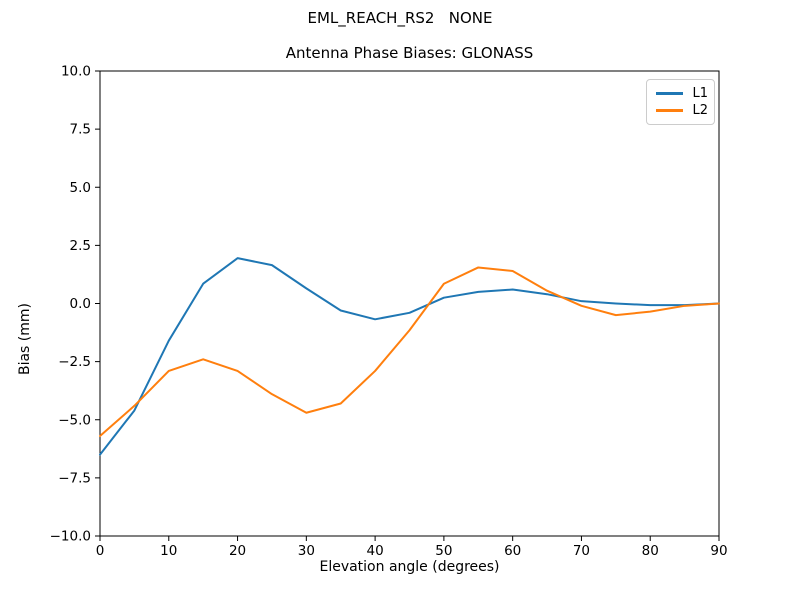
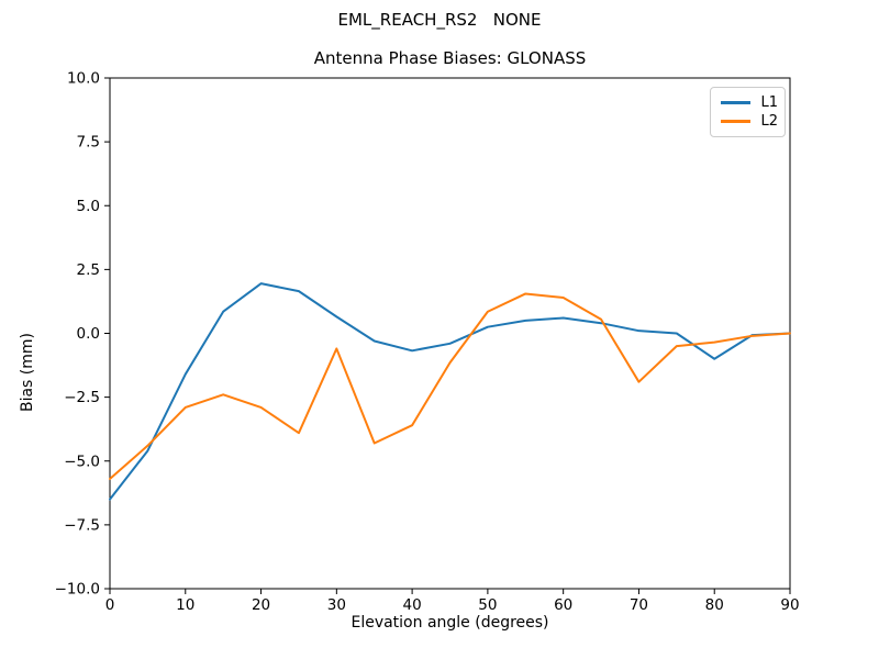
L2/30: -4.7 -> -0.6
L2/40: -2.9 -> -3.6
L2/70: -0.1 -> -1.9
L1/80: -0.1 -> -1.0
